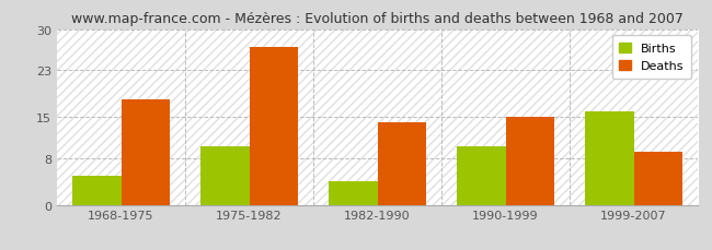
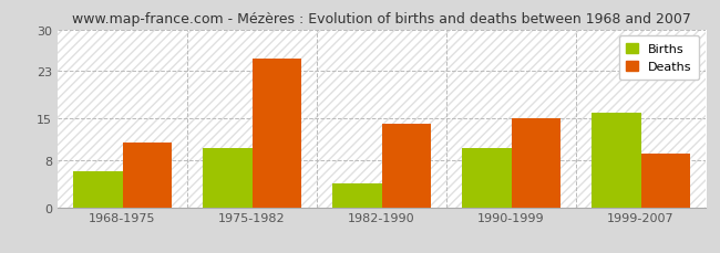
Births/1968-1975: 5 -> 6
Deaths/1968-1975: 18 -> 11
Deaths/1975-1982: 27 -> 25
